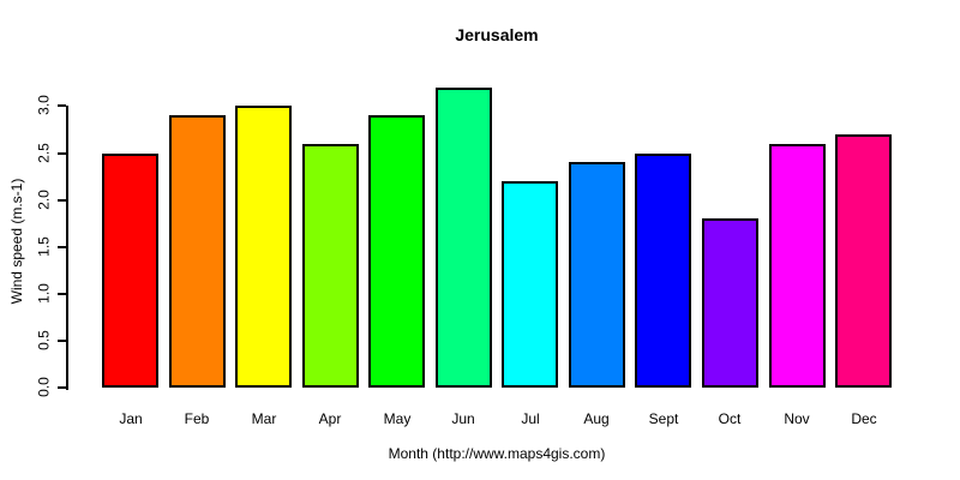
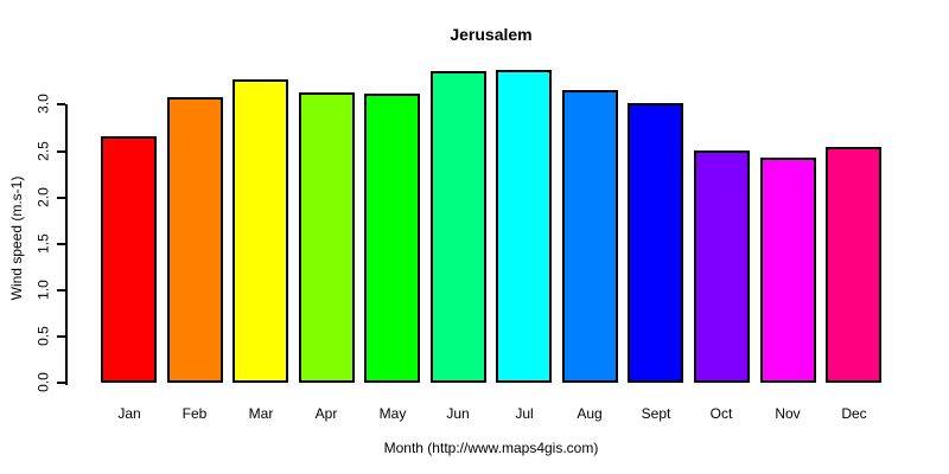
Jan: 2.5 -> 2.7
Feb: 2.9 -> 3.1
Mar: 3.0 -> 3.3
Apr: 2.6 -> 3.1
May: 2.9 -> 3.1
Jun: 3.2 -> 3.4
Jul: 2.2 -> 3.4
Aug: 2.4 -> 3.2
Sept: 2.5 -> 3.0
Oct: 1.8 -> 2.5
Nov: 2.6 -> 2.4
Dec: 2.7 -> 2.5
